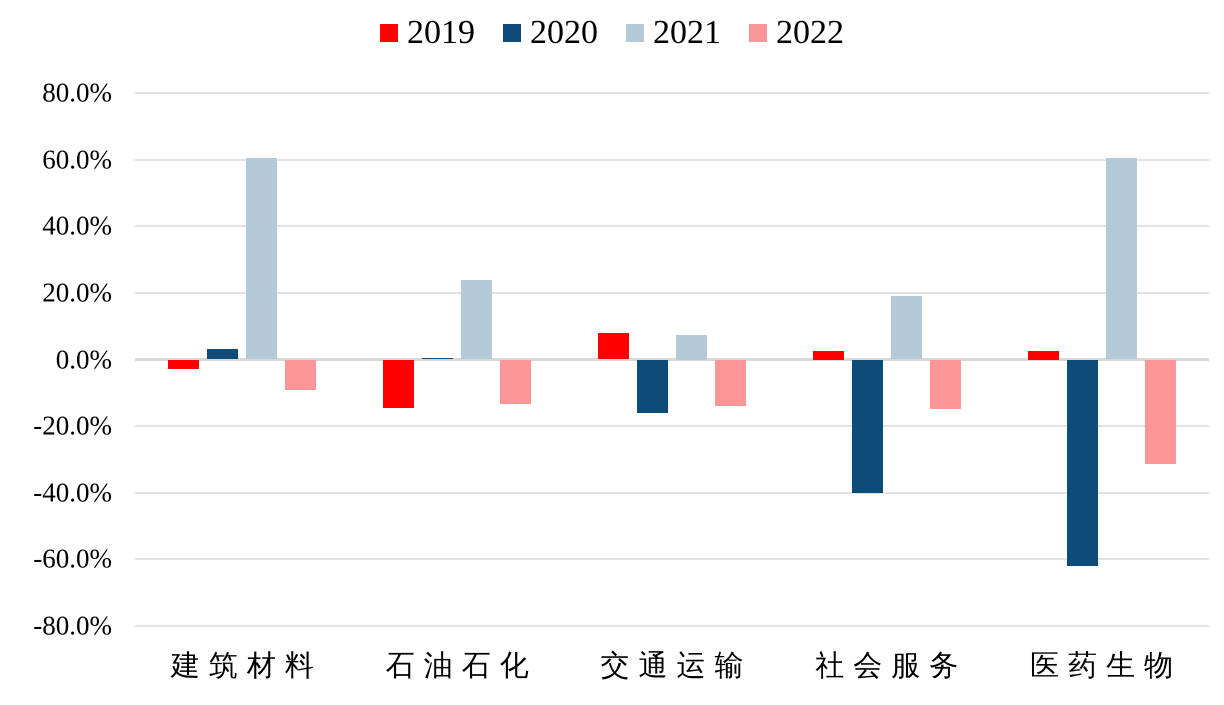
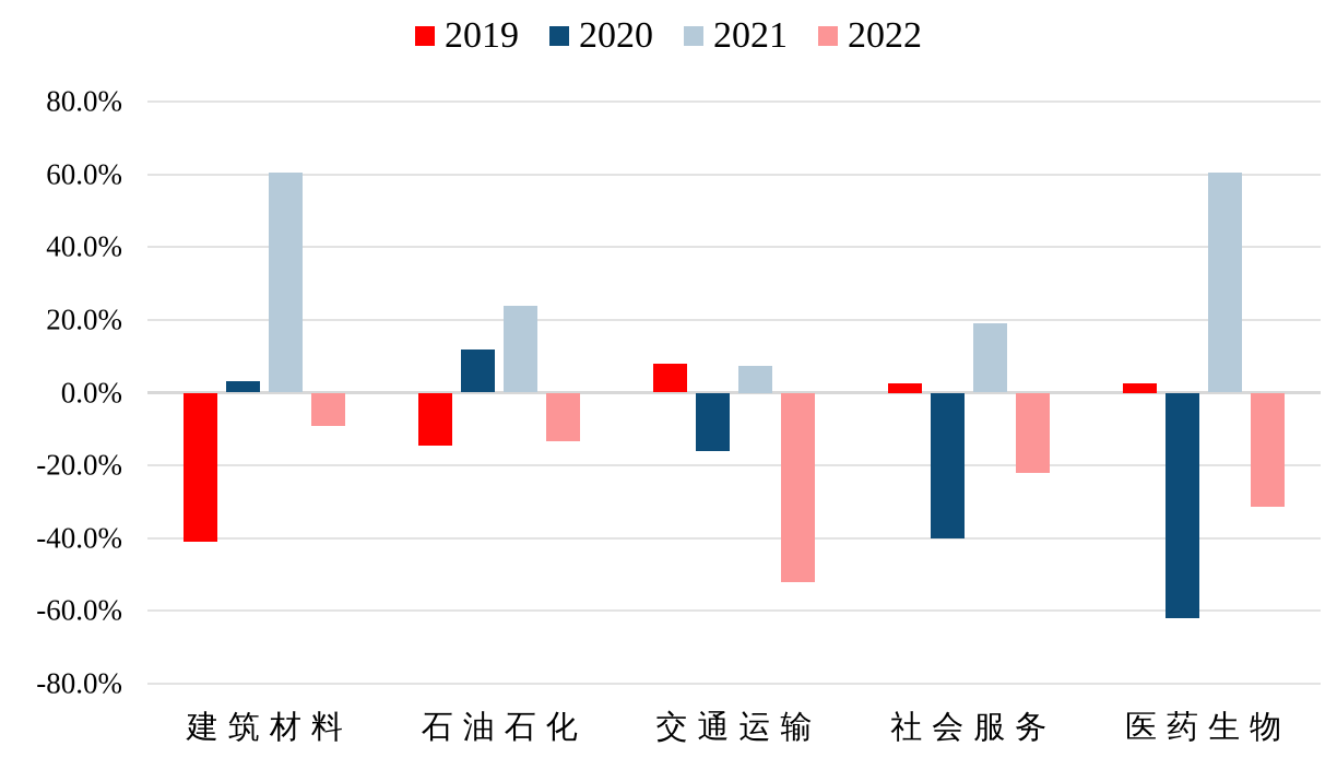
2019/建筑材料: -3% -> -41%
2020/石油石化: 1% -> 12%
2022/交通运输: -14% -> -52%
2022/社会服务: -15% -> -22%
